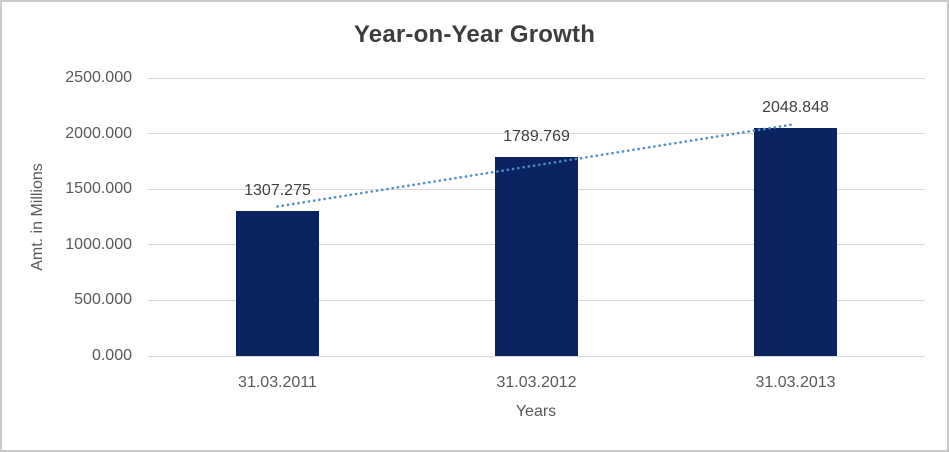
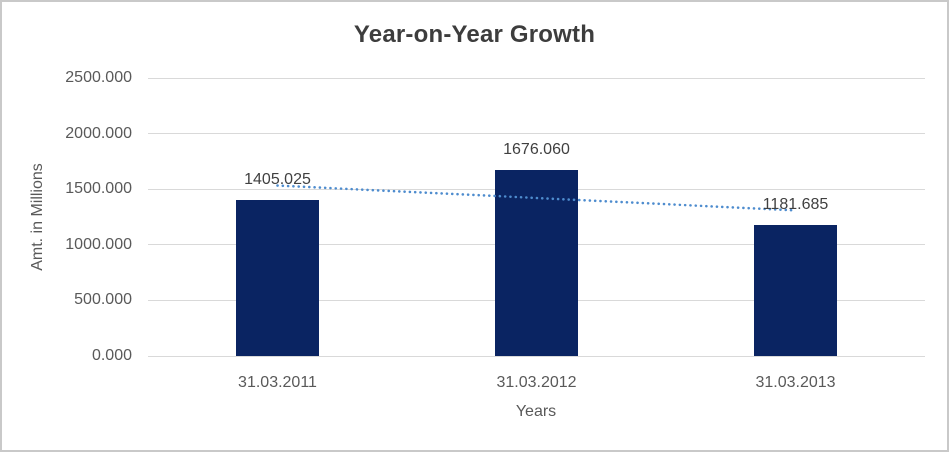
31.03.2011: 1307.275 -> 1405.025
31.03.2012: 1789.769 -> 1676.060
31.03.2013: 2048.848 -> 1181.685
